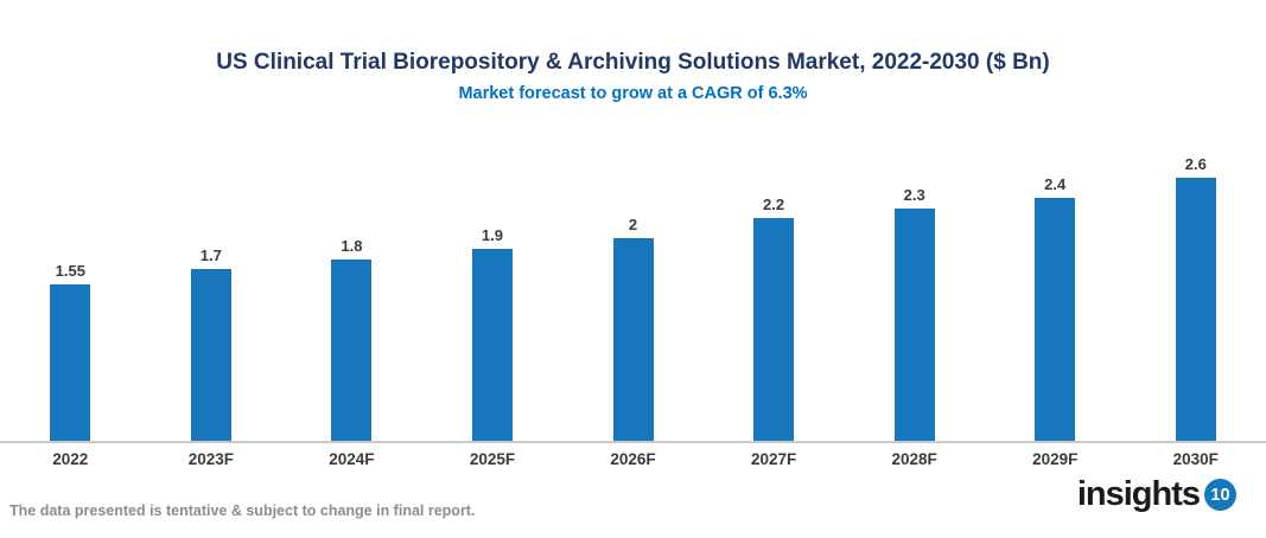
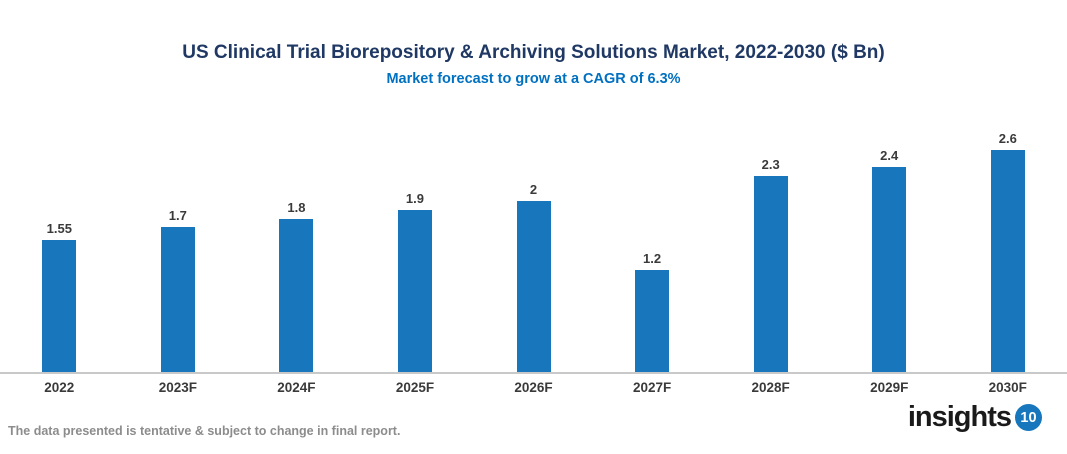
2027F: 2.2 -> 1.2
